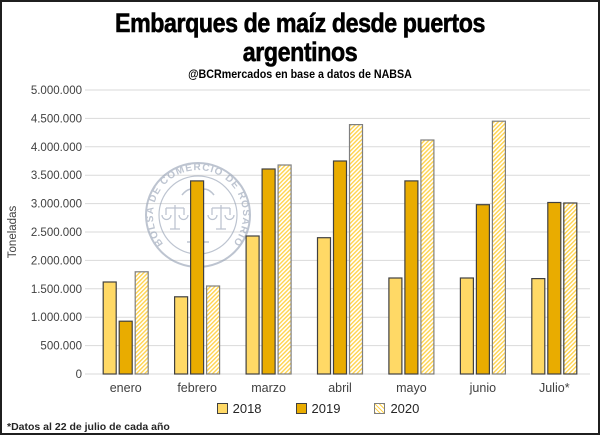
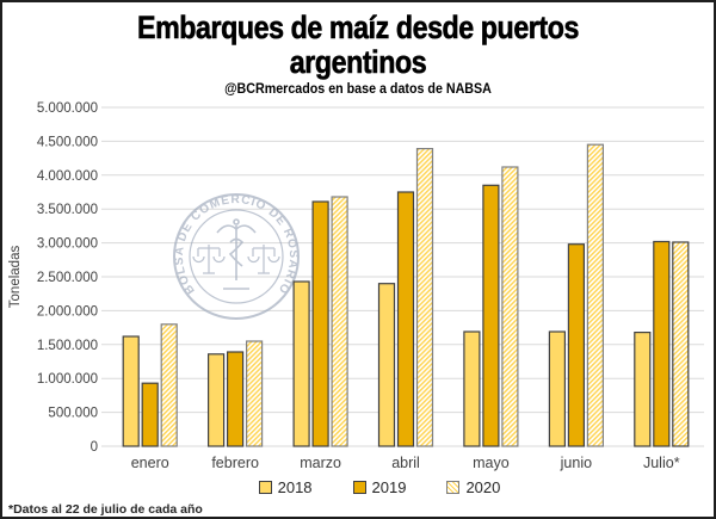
2019/febrero: 3400000 -> 1400000
2019/mayo: 3400000 -> 3800000
